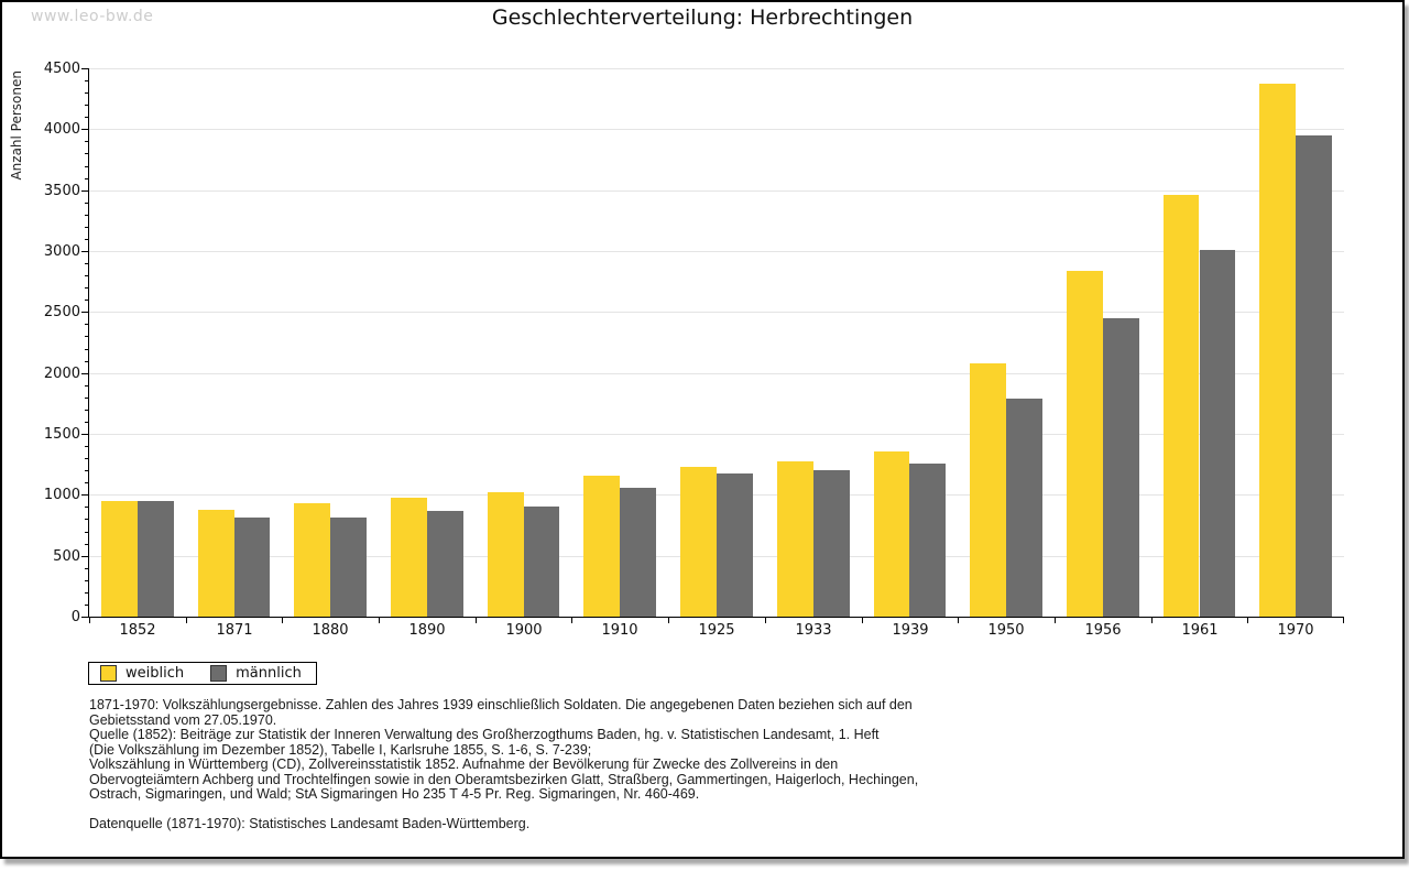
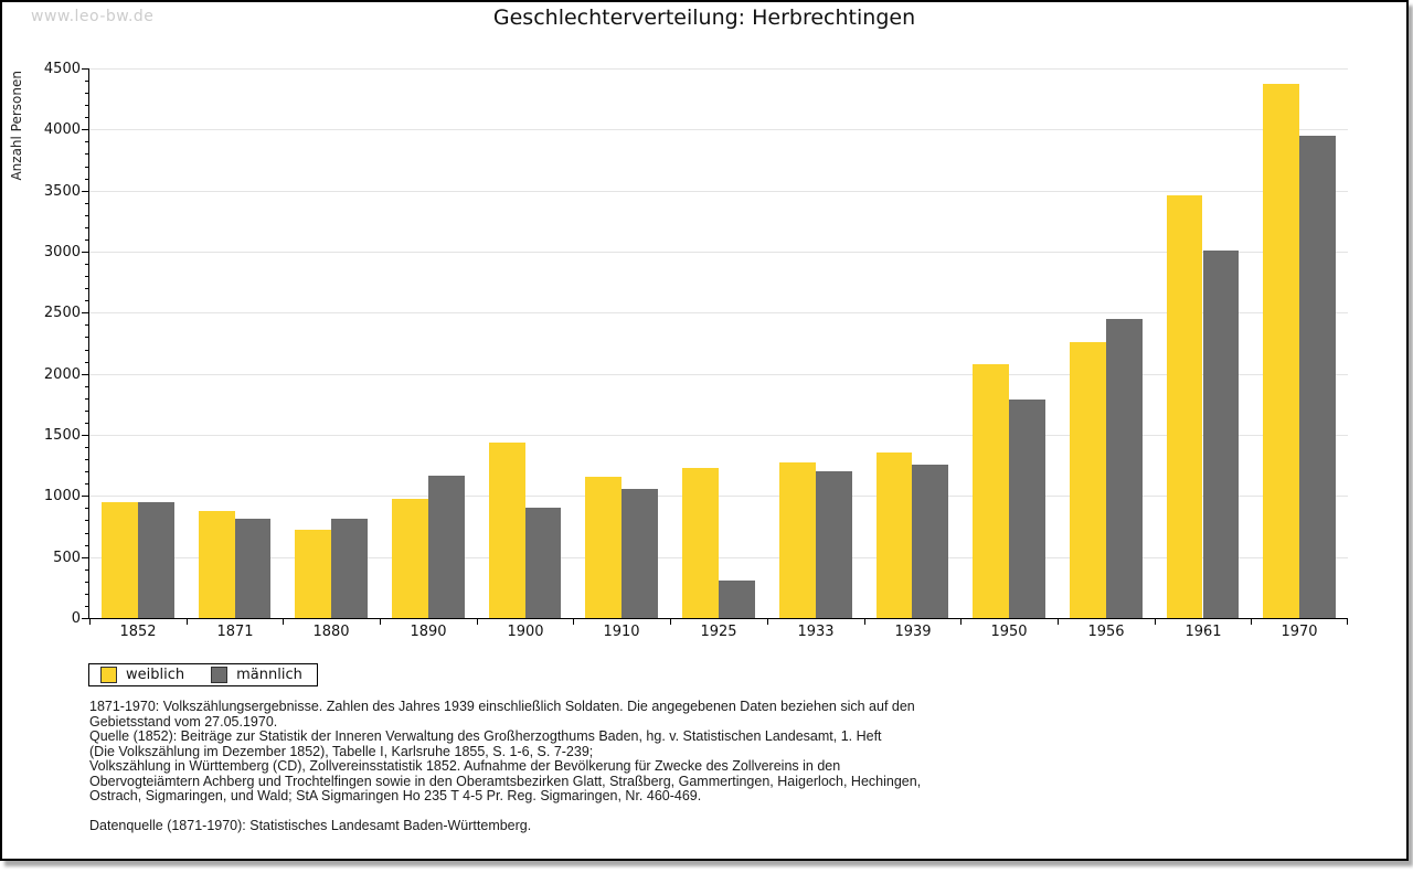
weiblich/1880: 940 -> 720
männlich/1890: 860 -> 1170
weiblich/1900: 1020 -> 1440
männlich/1925: 1180 -> 310
weiblich/1956: 2840 -> 2260
